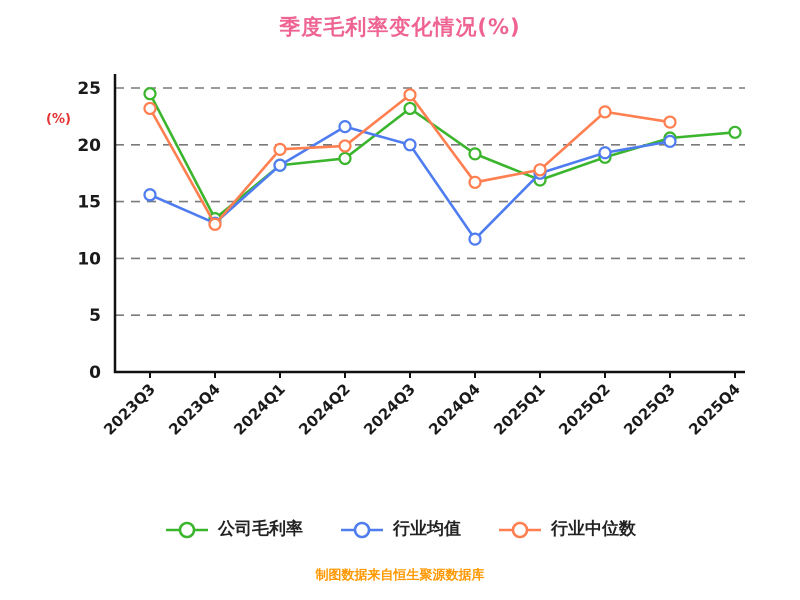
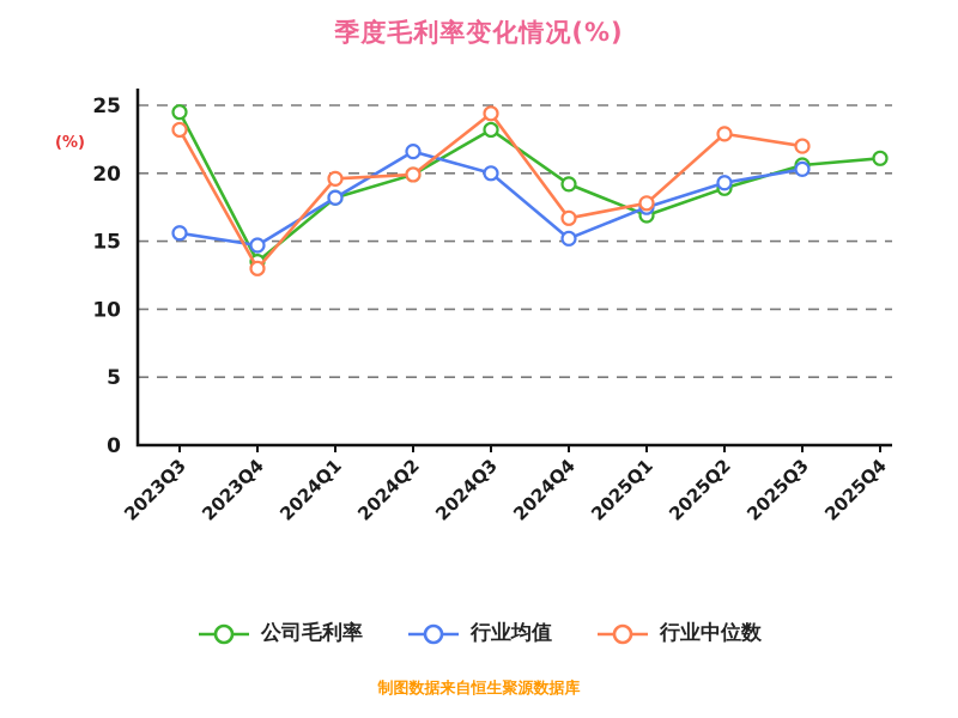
行业均值/2023Q4: 13.1 -> 14.7
公司毛利率/2024Q2: 18.8 -> 19.9
行业均值/2024Q4: 11.7 -> 15.2
